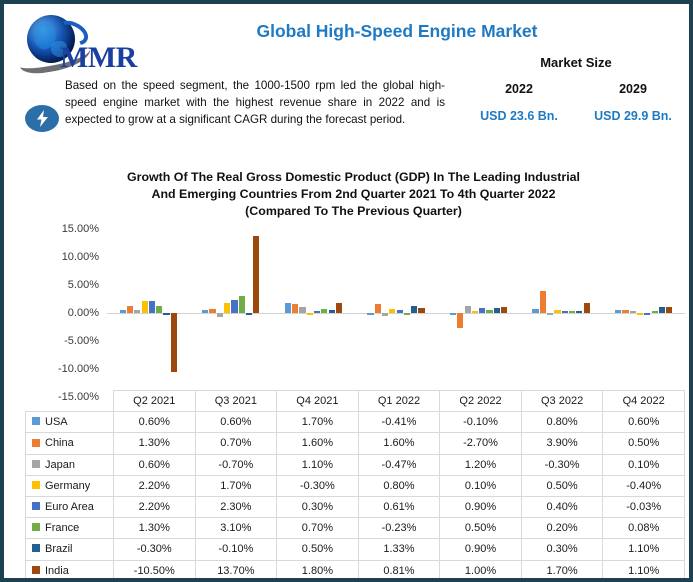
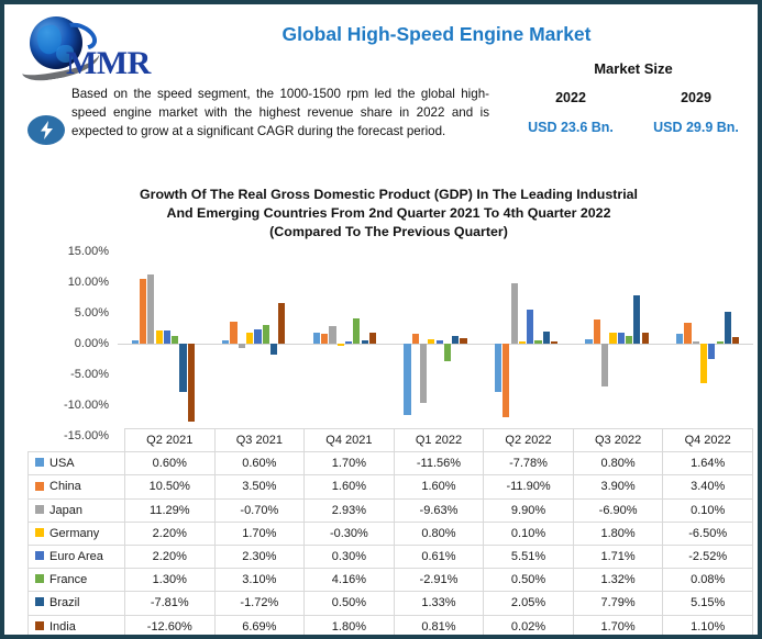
China/Q2 2021: 1.30% -> 10.50%
Japan/Q2 2021: 0.60% -> 11.29%
Brazil/Q2 2021: -0.30% -> -7.81%
India/Q2 2021: -10.50% -> -12.60%
China/Q3 2021: 0.70% -> 3.50%
Brazil/Q3 2021: -0.10% -> -1.72%
India/Q3 2021: 13.70% -> 6.69%
Japan/Q4 2021: 1.10% -> 2.93%
France/Q4 2021: 0.70% -> 4.16%
USA/Q1 2022: -0.41% -> -11.56%
Japan/Q1 2022: -0.47% -> -9.63%
France/Q1 2022: -0.23% -> -2.91%
USA/Q2 2022: -0.10% -> -7.78%
China/Q2 2022: -2.70% -> -11.90%
Japan/Q2 2022: 1.20% -> 9.90%
Euro Area/Q2 2022: 0.90% -> 5.51%
Brazil/Q2 2022: 0.90% -> 2.05%
India/Q2 2022: 1.00% -> 0.02%
Japan/Q3 2022: -0.30% -> -6.90%
Germany/Q3 2022: 0.50% -> 1.80%
Euro Area/Q3 2022: 0.40% -> 1.71%
France/Q3 2022: 0.20% -> 1.32%
Brazil/Q3 2022: 0.30% -> 7.79%
USA/Q4 2022: 0.60% -> 1.64%
China/Q4 2022: 0.50% -> 3.40%
Germany/Q4 2022: -0.40% -> -6.50%
Euro Area/Q4 2022: -0.03% -> -2.52%
Brazil/Q4 2022: 1.10% -> 5.15%
